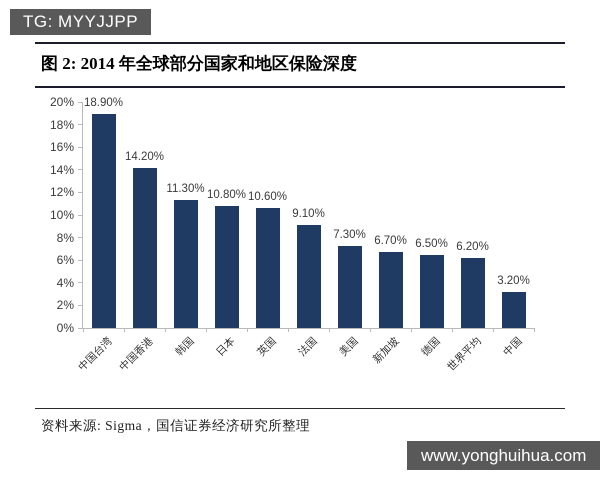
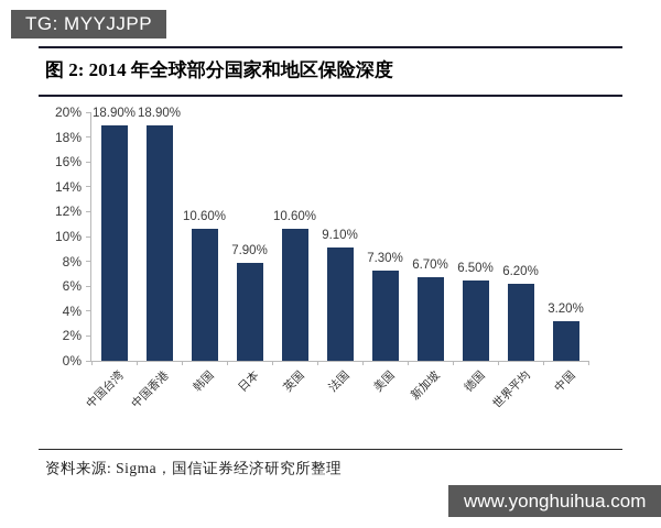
中国香港: 14.20% -> 18.90%
韩国: 11.30% -> 10.60%
日本: 10.80% -> 7.90%
